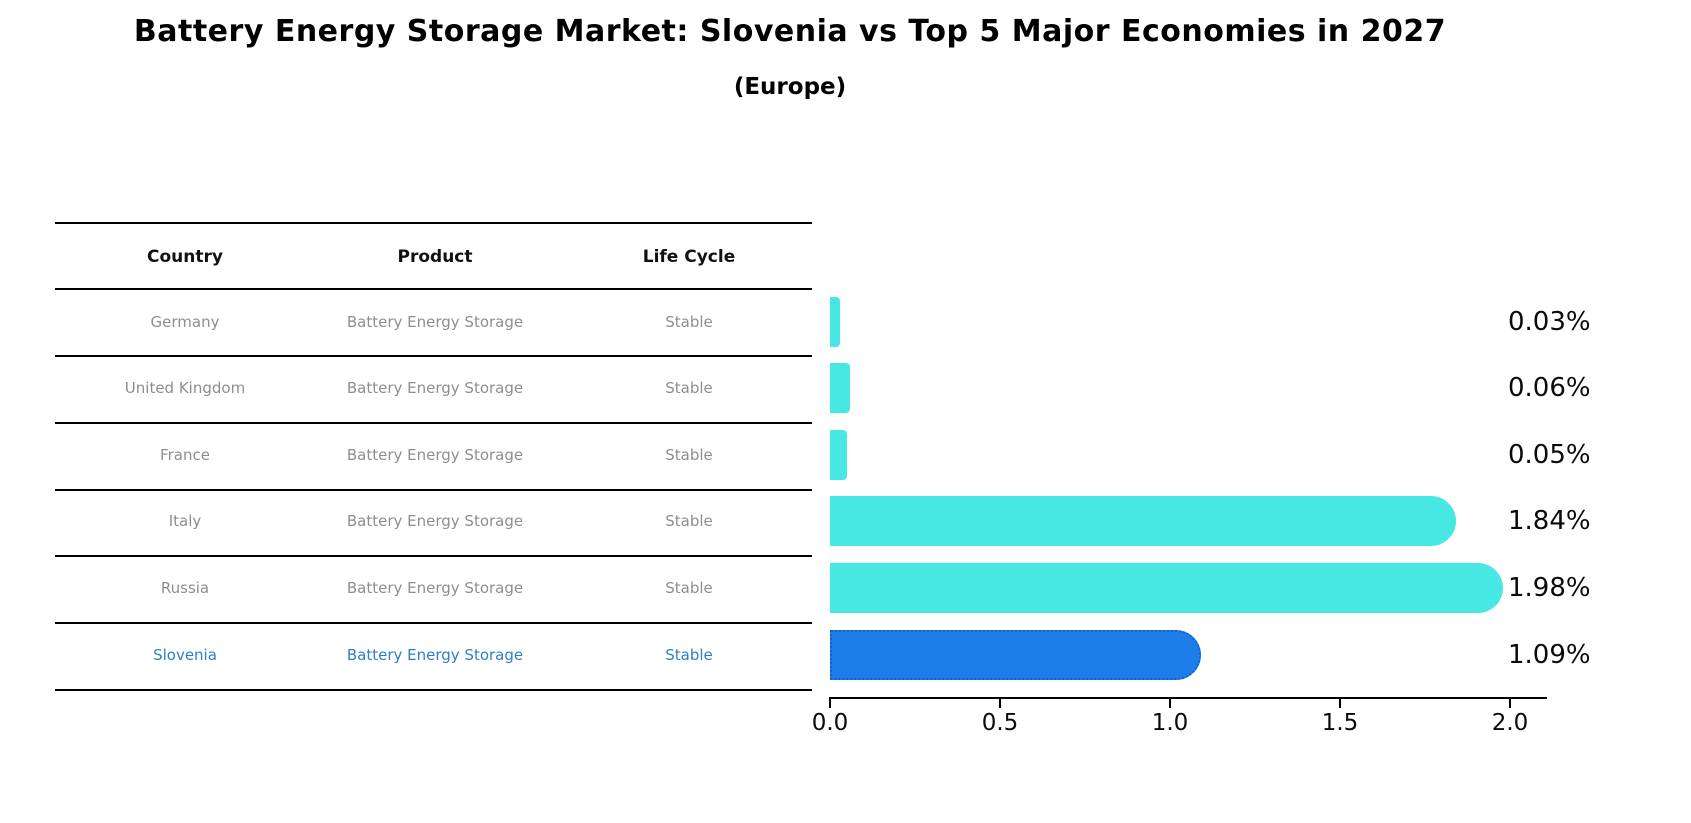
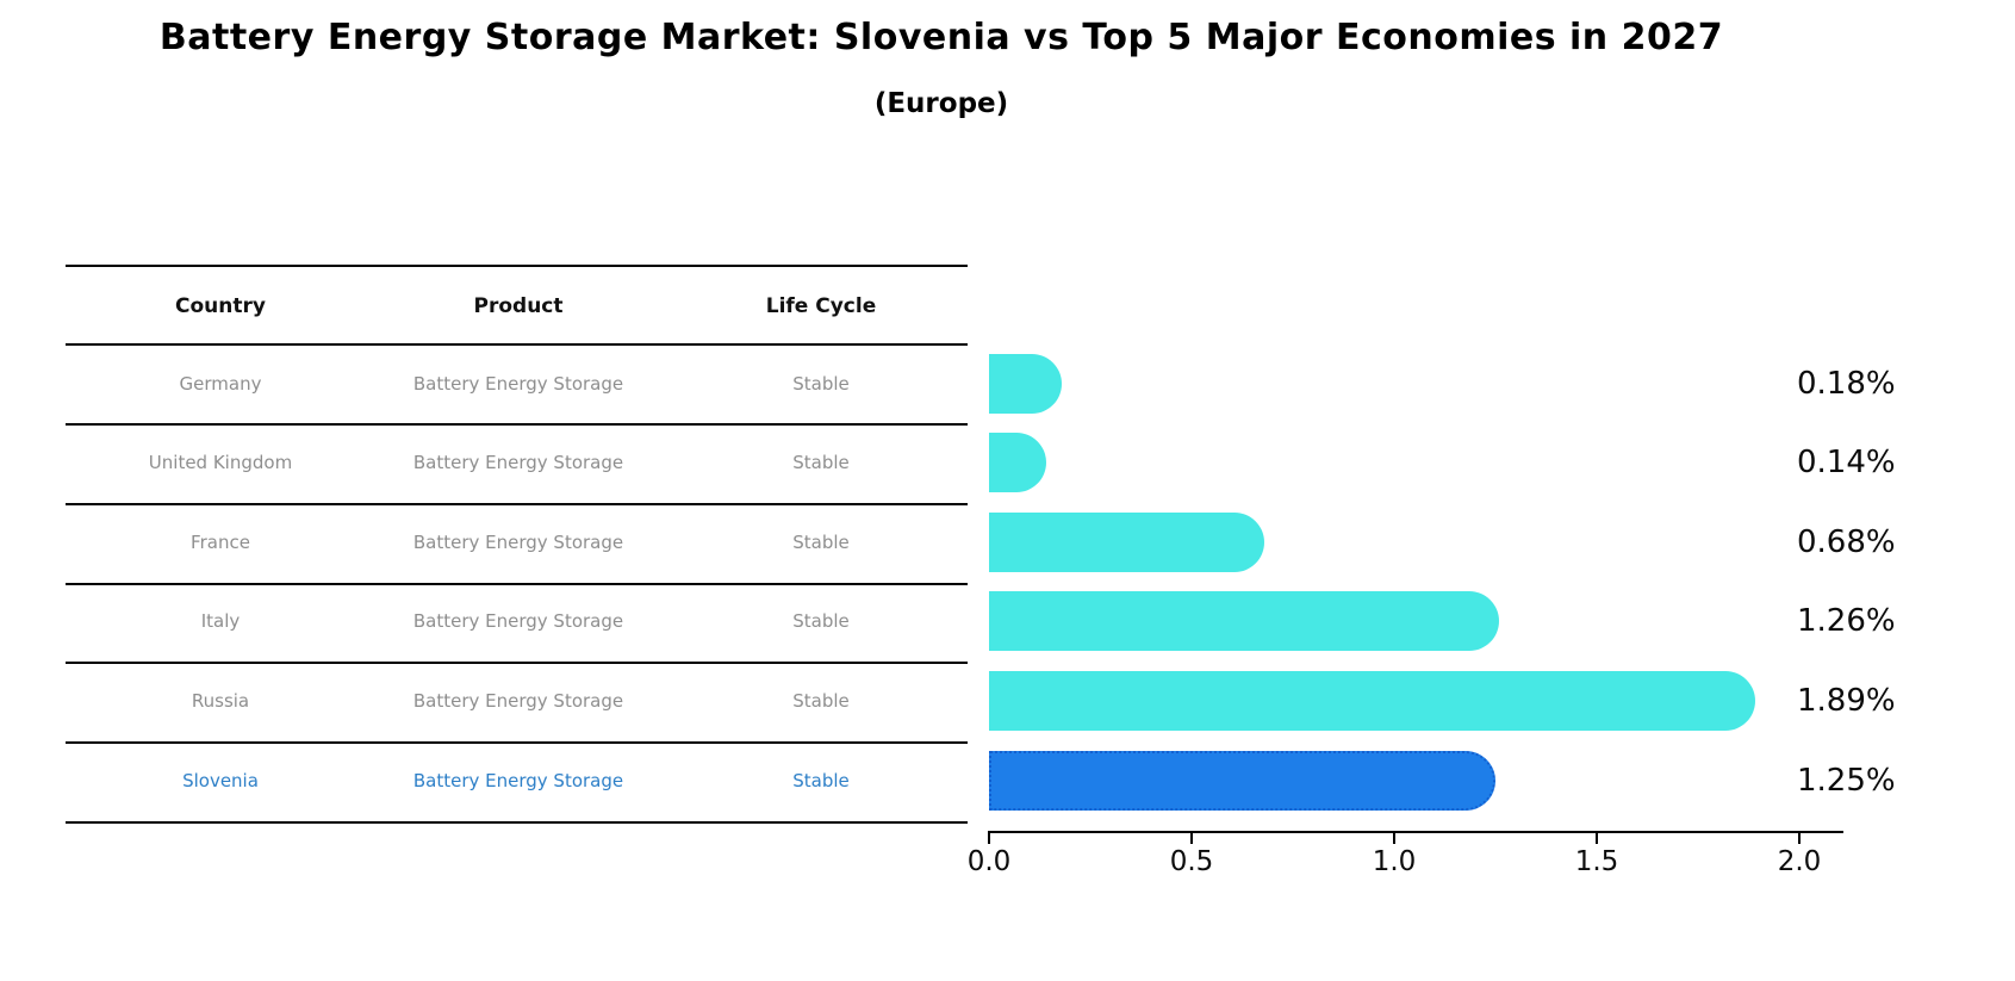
Germany: 0.03% -> 0.18%
United Kingdom: 0.06% -> 0.14%
France: 0.05% -> 0.68%
Italy: 1.84% -> 1.26%
Russia: 1.98% -> 1.89%
Slovenia: 1.09% -> 1.25%
